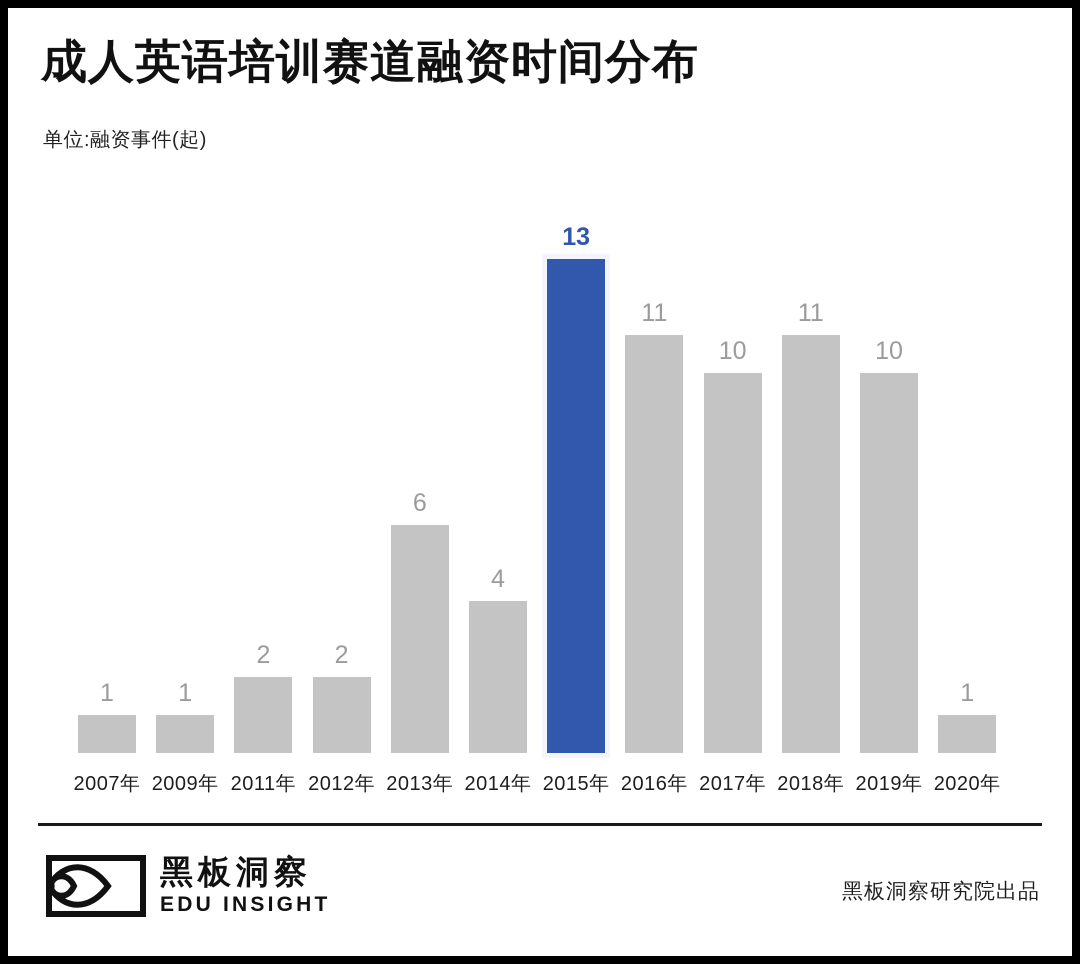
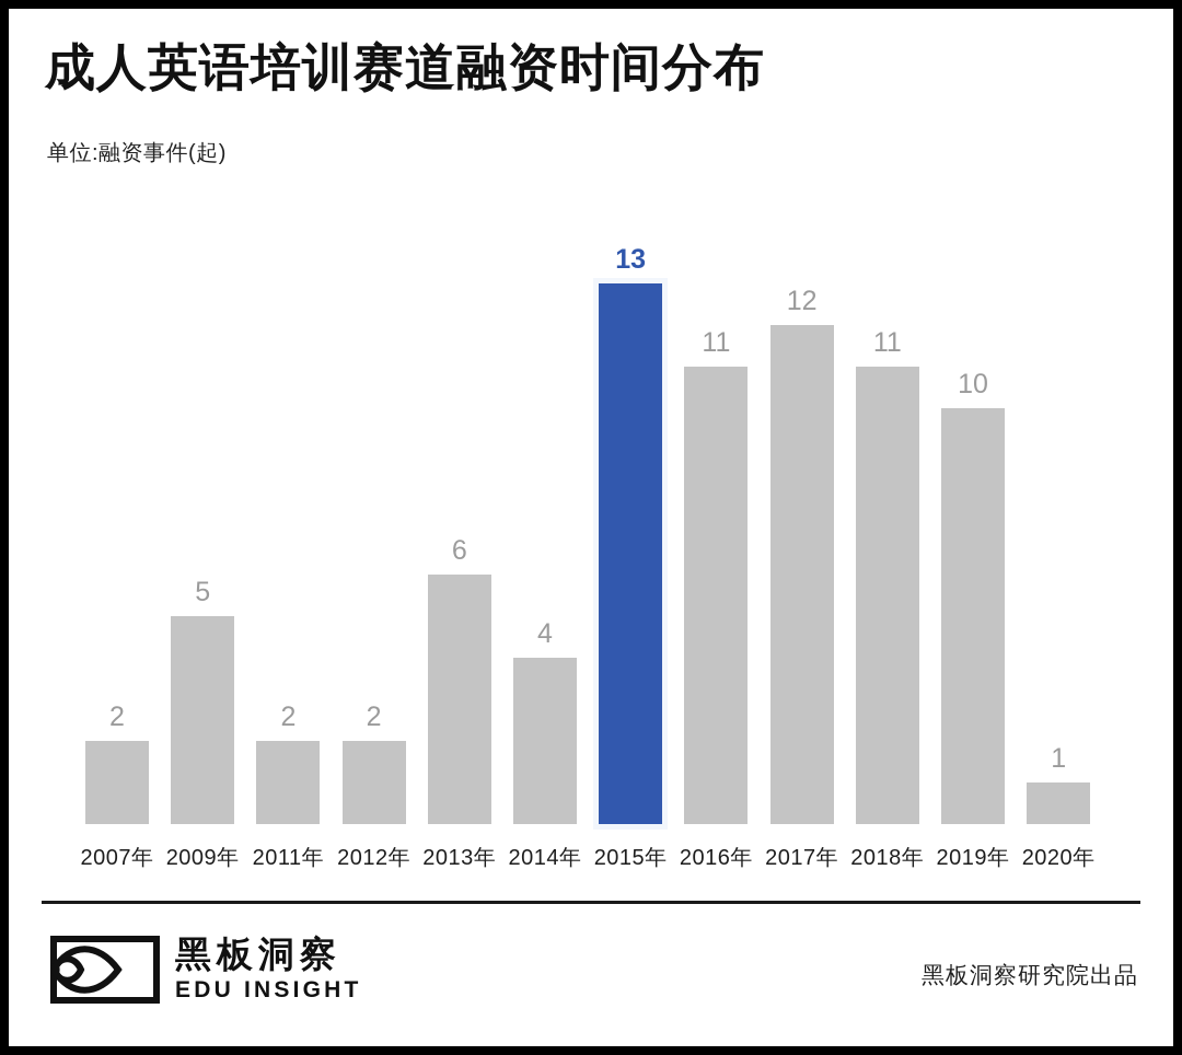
2007年: 1 -> 2
2009年: 1 -> 5
2017年: 10 -> 12
